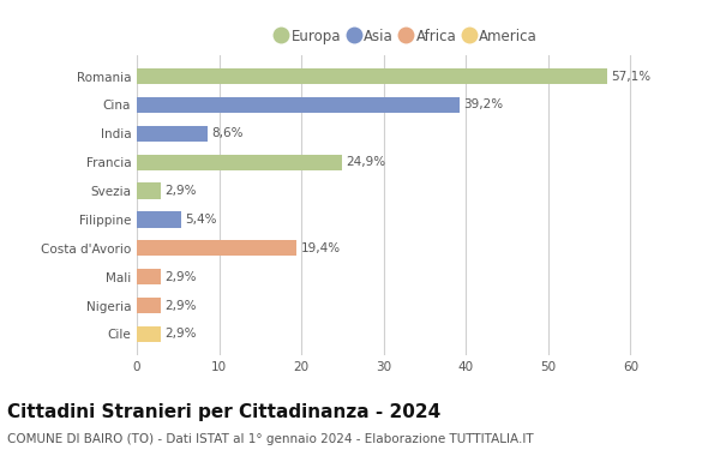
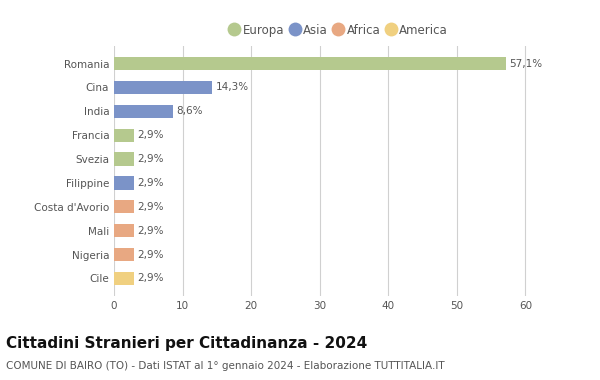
Cina: 39,2% -> 14,3%
Francia: 24,9% -> 2,9%
Filippine: 5,4% -> 2,9%
Costa d'Avorio: 19,4% -> 2,9%
